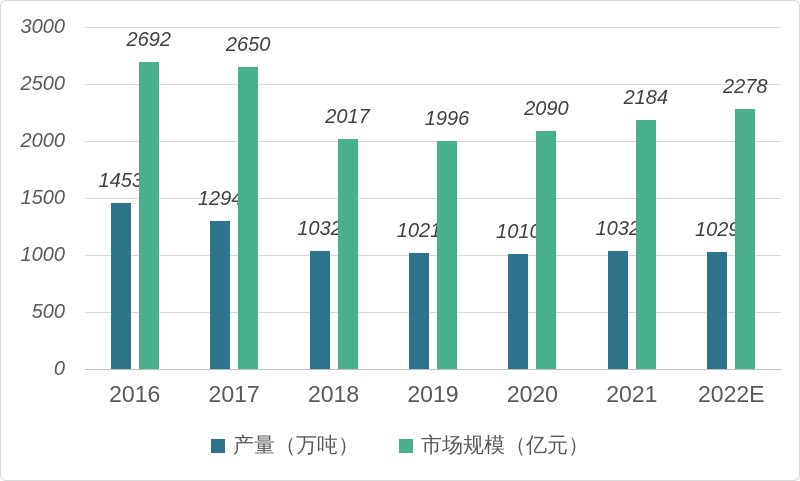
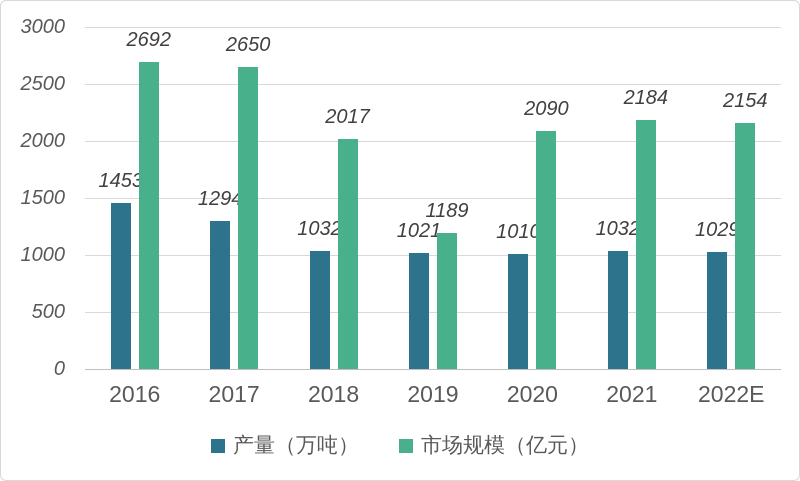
市场规模（亿元）/2019: 1996 -> 1189
市场规模（亿元）/2022E: 2278 -> 2154
